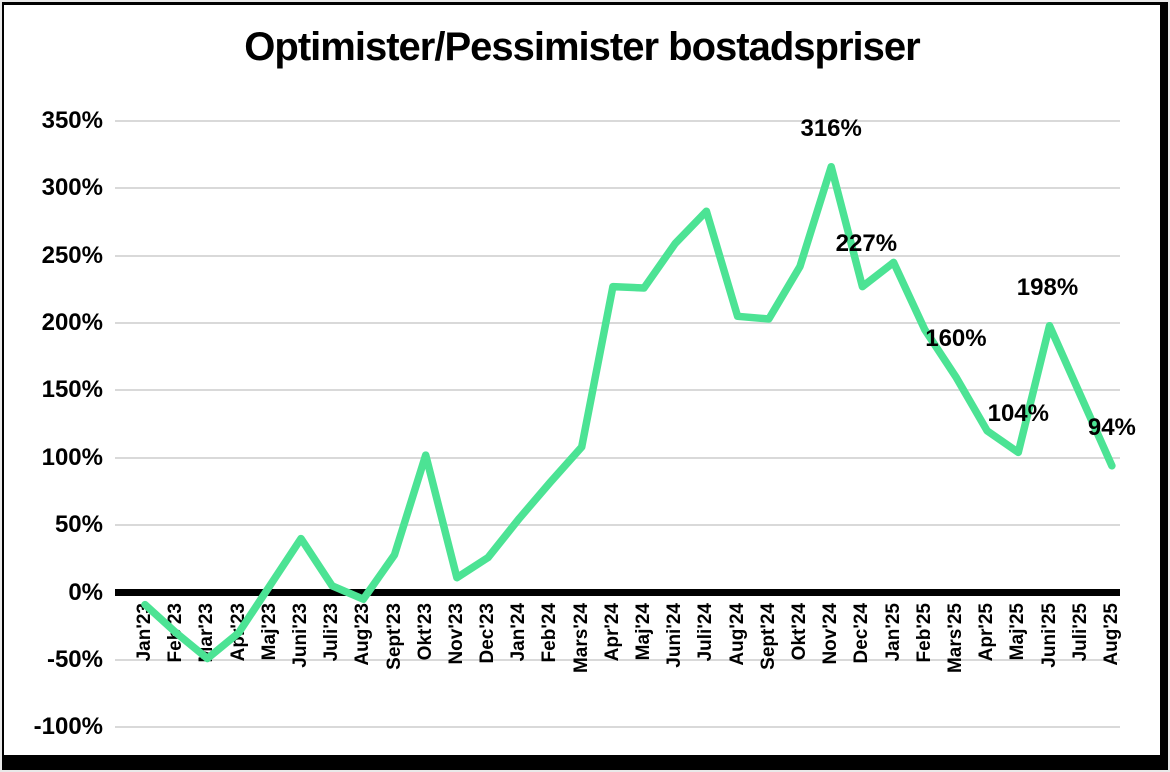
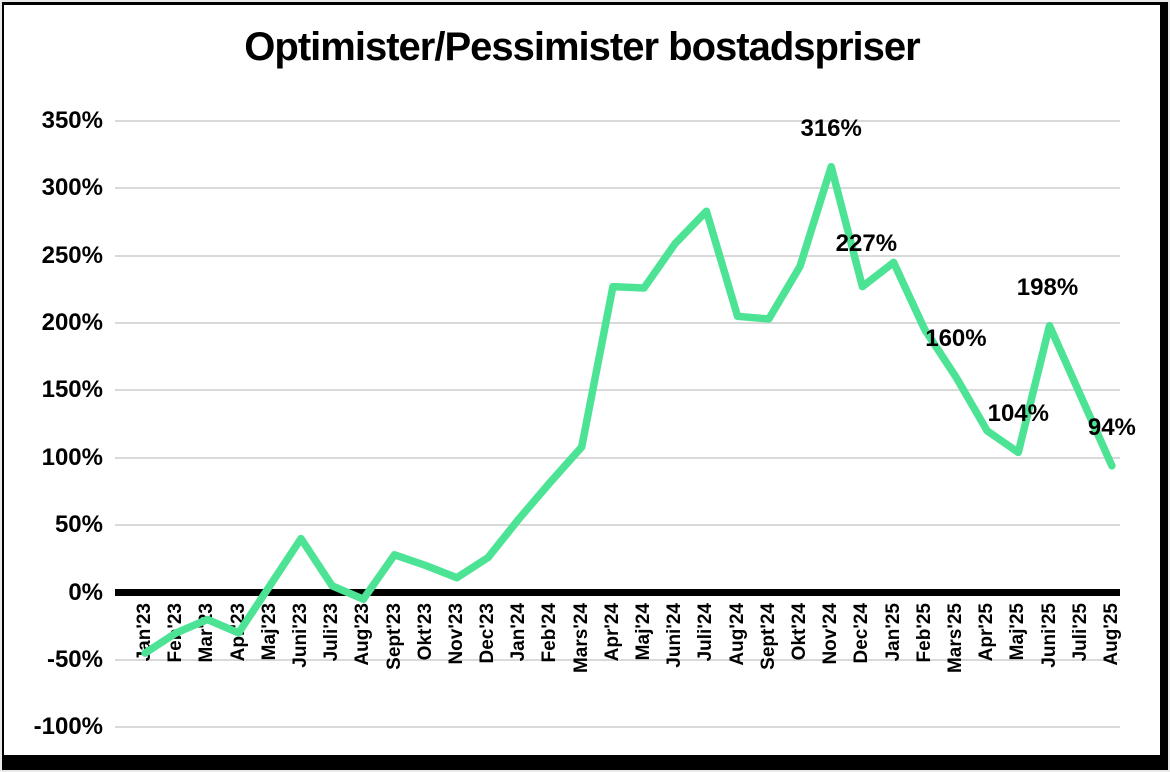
Jan'23: -9% -> -45%
Mar'23: -49% -> -20%
Okt'23: 102% -> 20%
